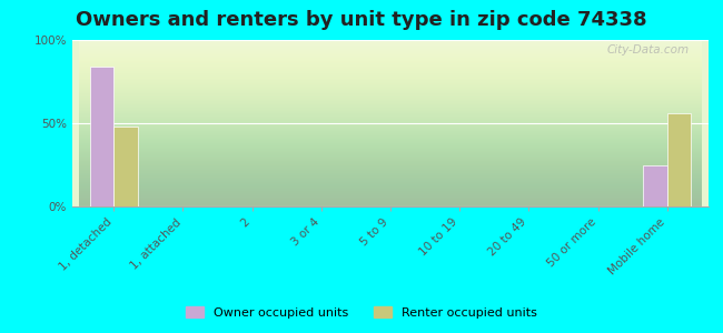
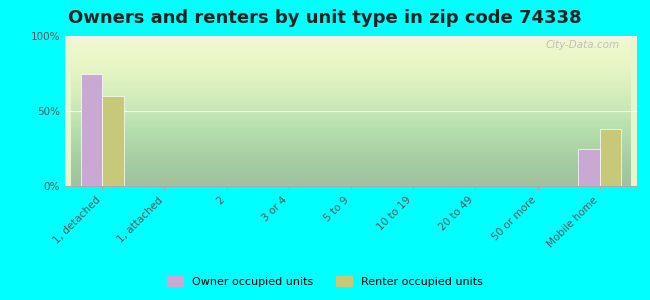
Owner occupied units/1, detached: 84% -> 75%
Renter occupied units/1, detached: 48% -> 60%
Renter occupied units/Mobile home: 56% -> 38%
